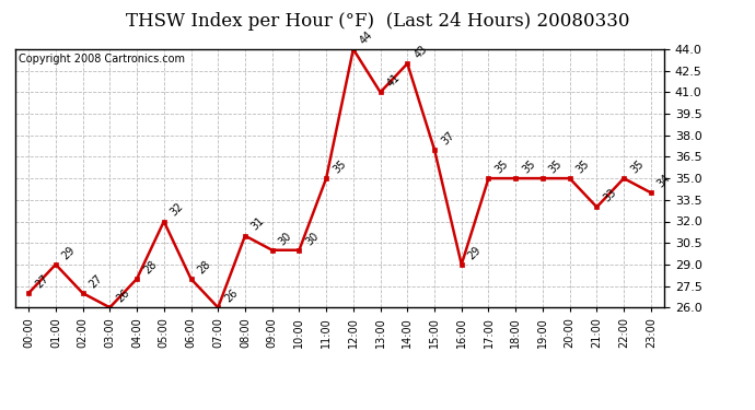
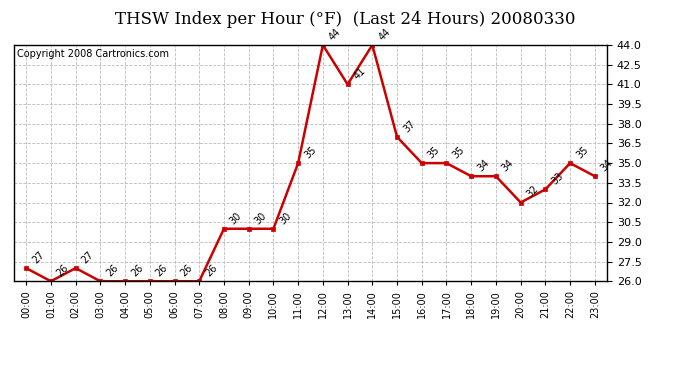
01:00: 29 -> 26
04:00: 28 -> 26
05:00: 32 -> 26
06:00: 28 -> 26
08:00: 31 -> 30
14:00: 43 -> 44
16:00: 29 -> 35
18:00: 35 -> 34
19:00: 35 -> 34
20:00: 35 -> 32
